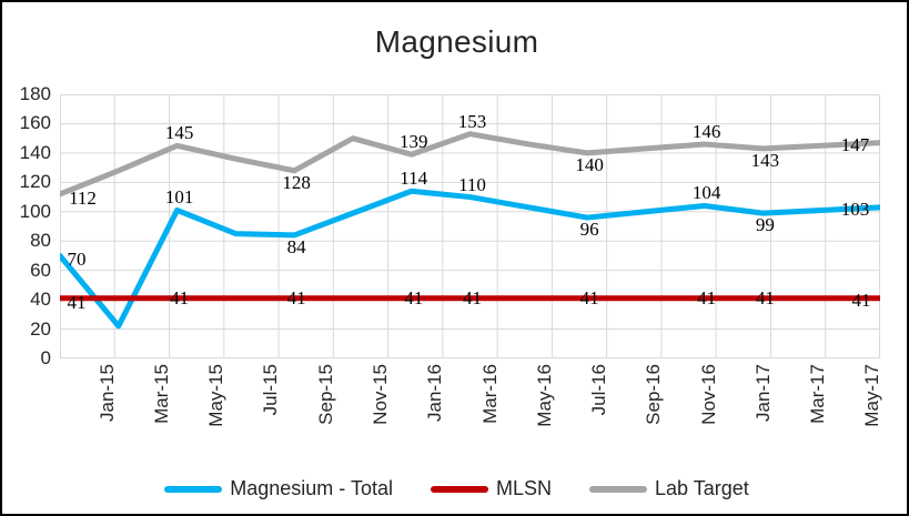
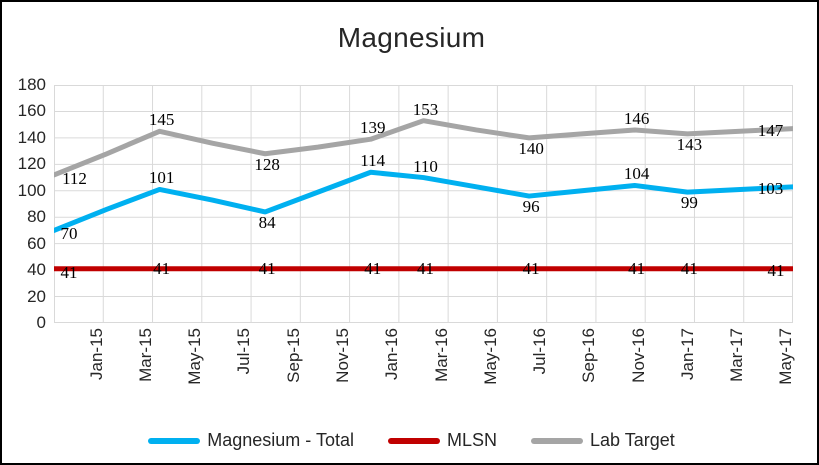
Magnesium - Total/Mar-15: 22 -> 86
Magnesium - Total/Jul-15: 85 -> 93
Lab Target/Nov-15: 150 -> 133
